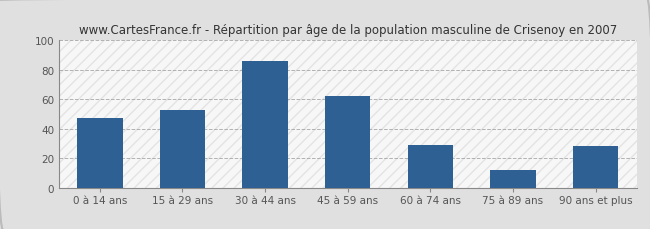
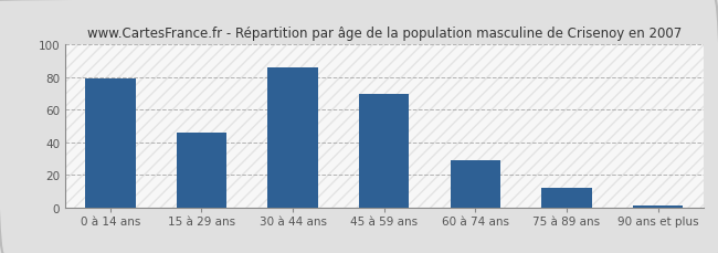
0 à 14 ans: 47 -> 79
15 à 29 ans: 53 -> 46
45 à 59 ans: 62 -> 70
90 ans et plus: 28 -> 1
